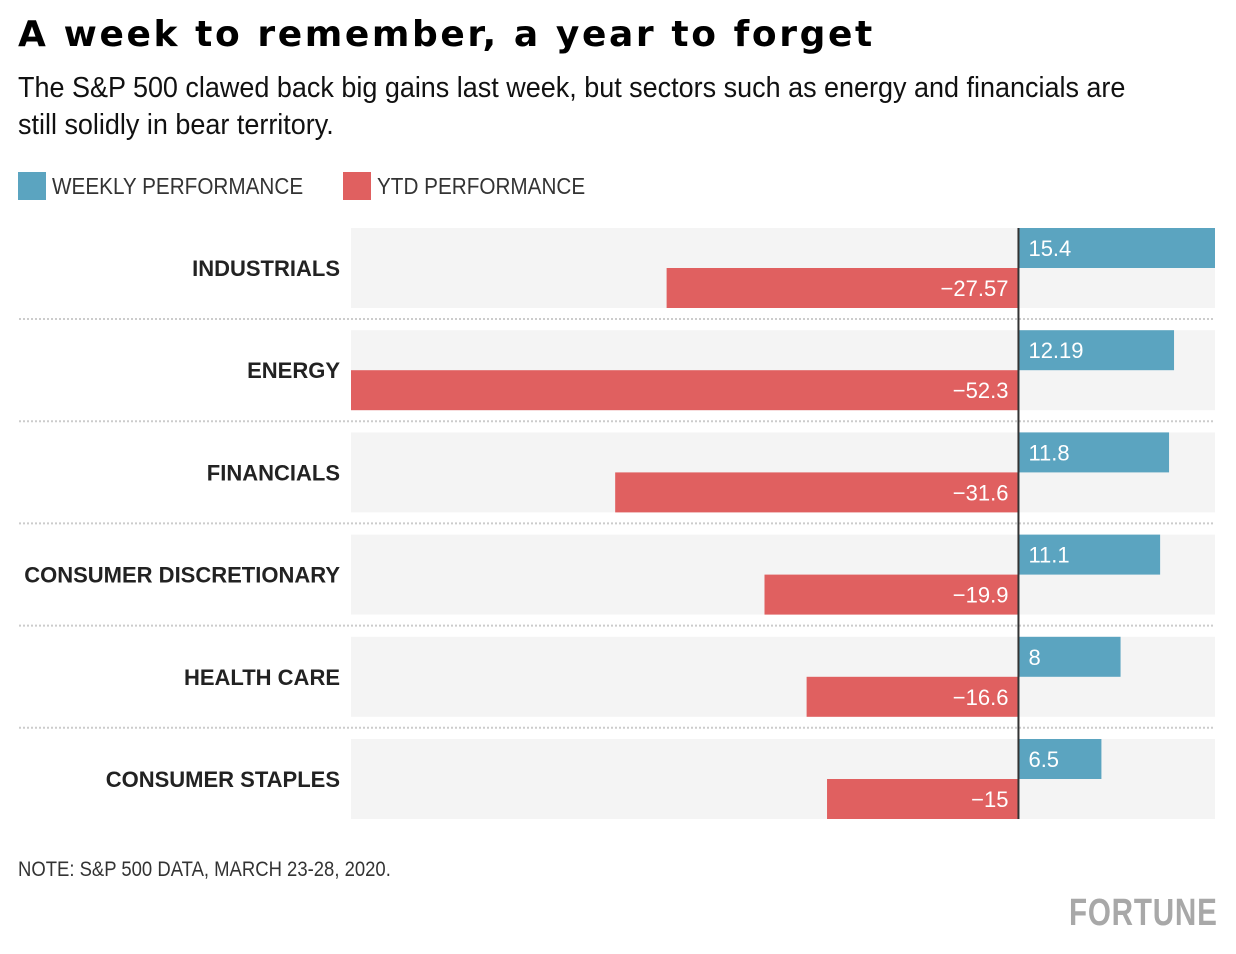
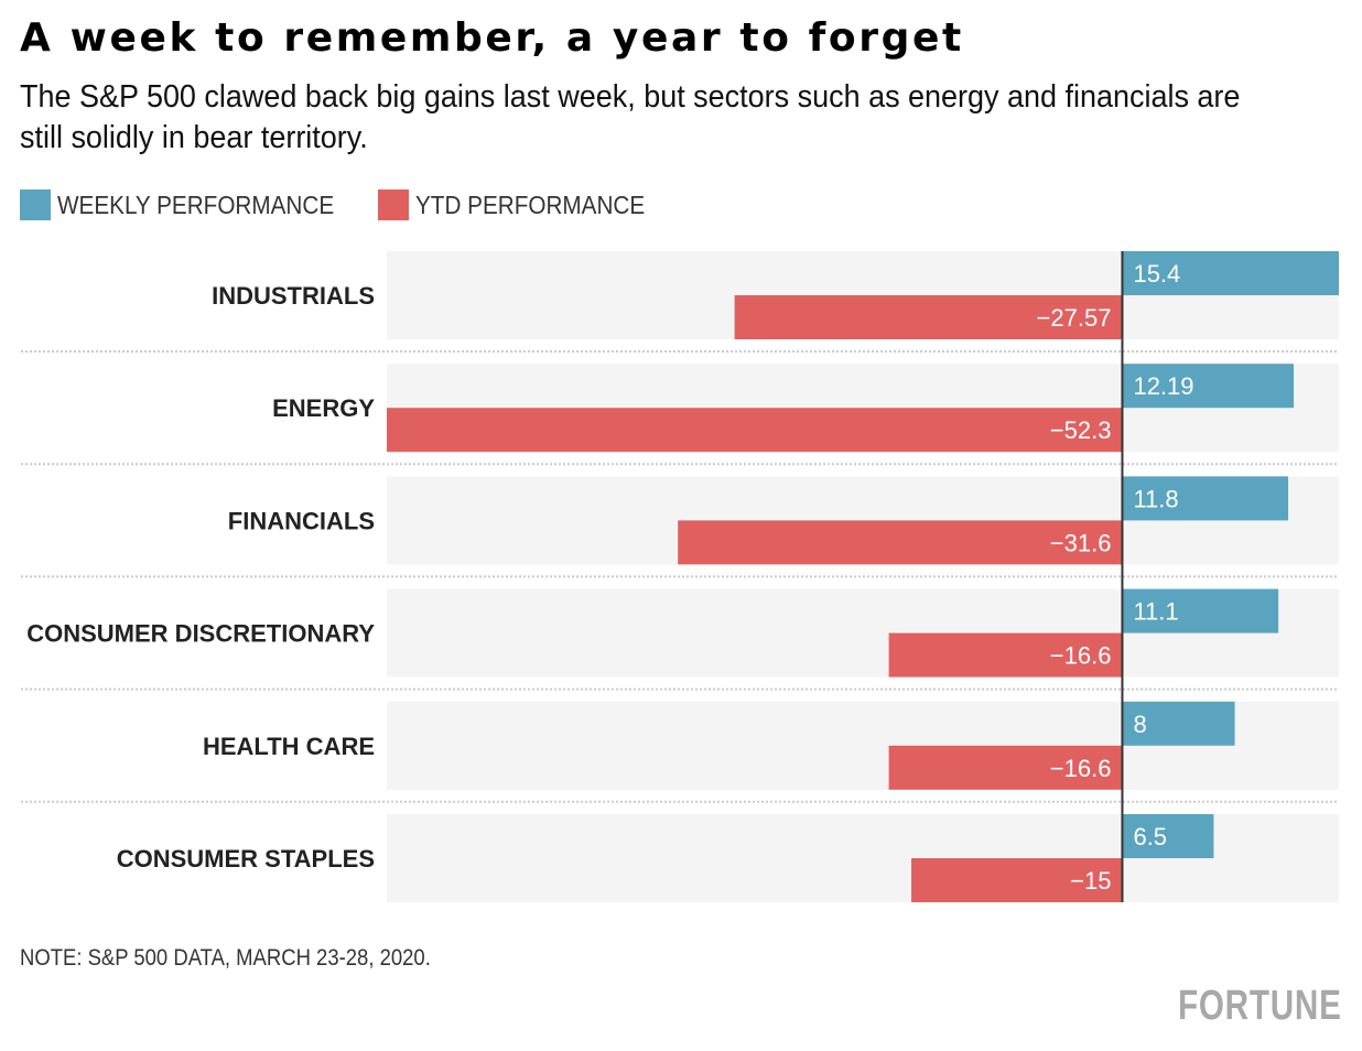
YTD PERFORMANCE/CONSUMER DISCRETIONARY: −19.9 -> −16.6
